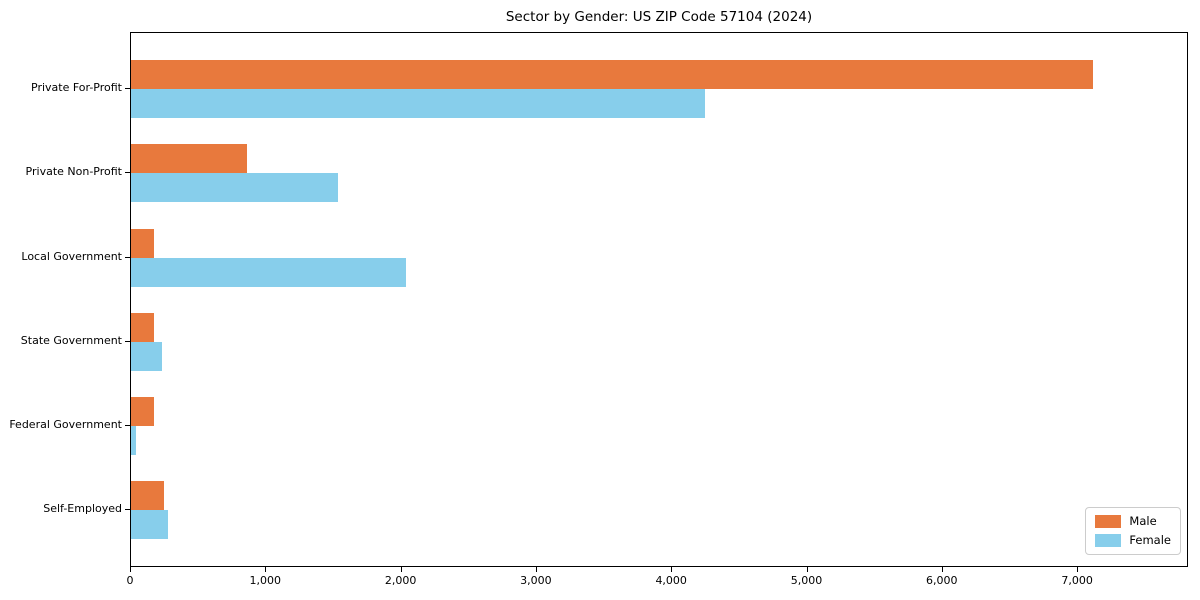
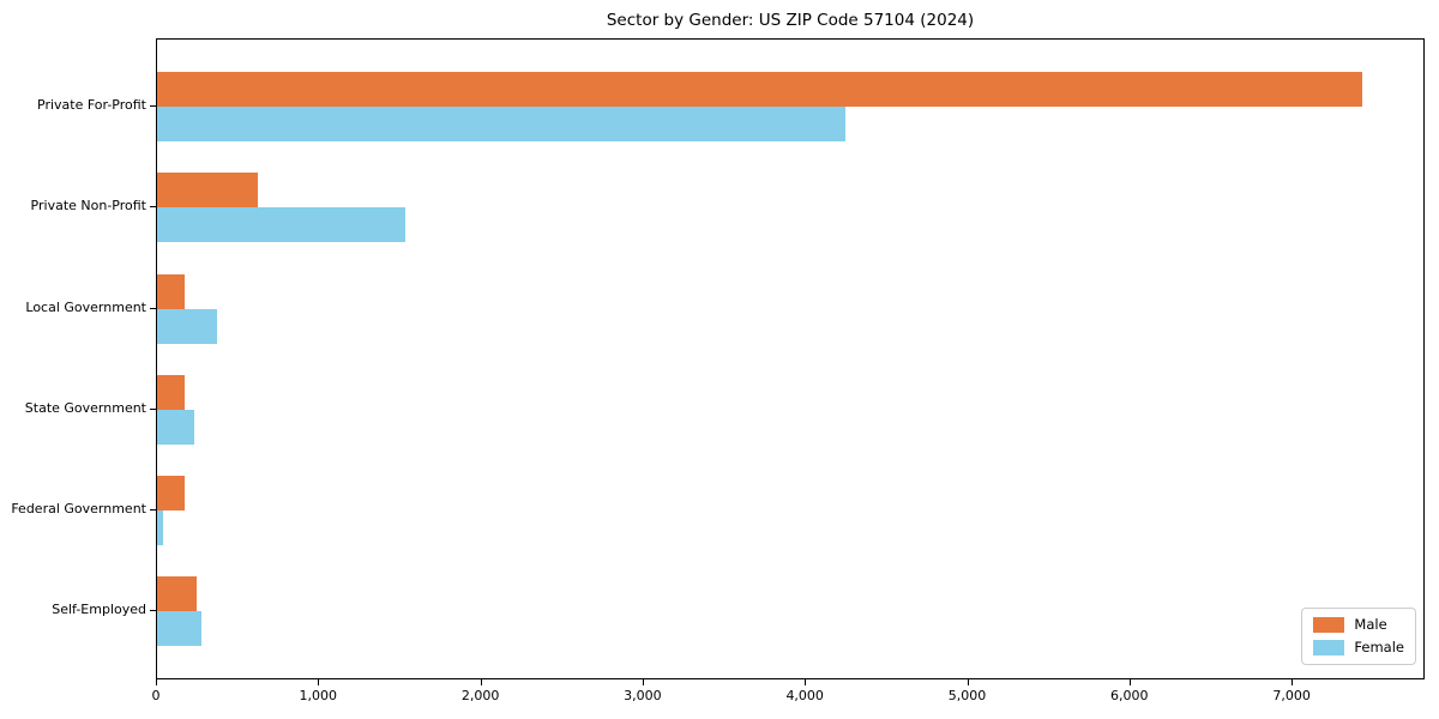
Male/Private For-Profit: 7110 -> 7430
Male/Private Non-Profit: 860 -> 620
Female/Local Government: 2030 -> 370
